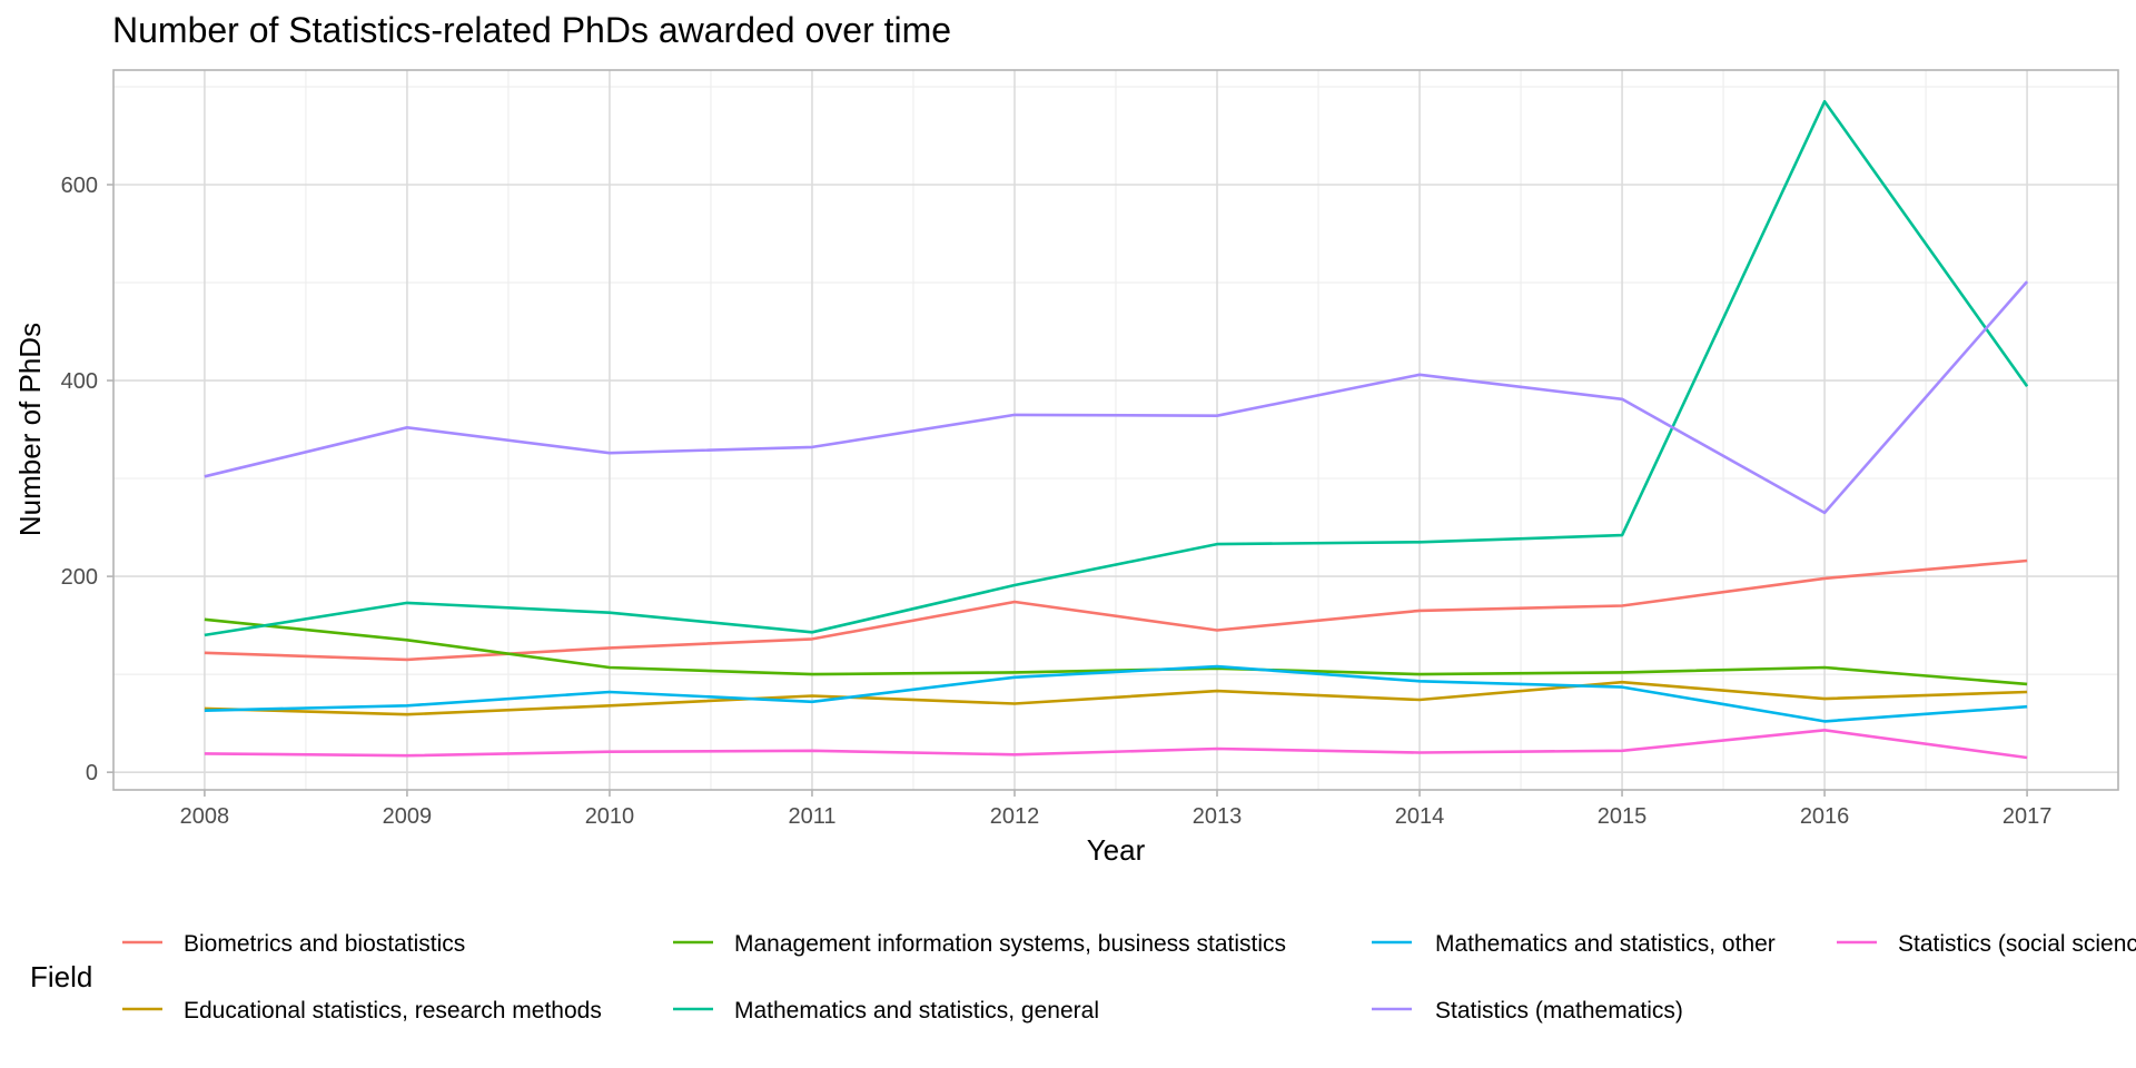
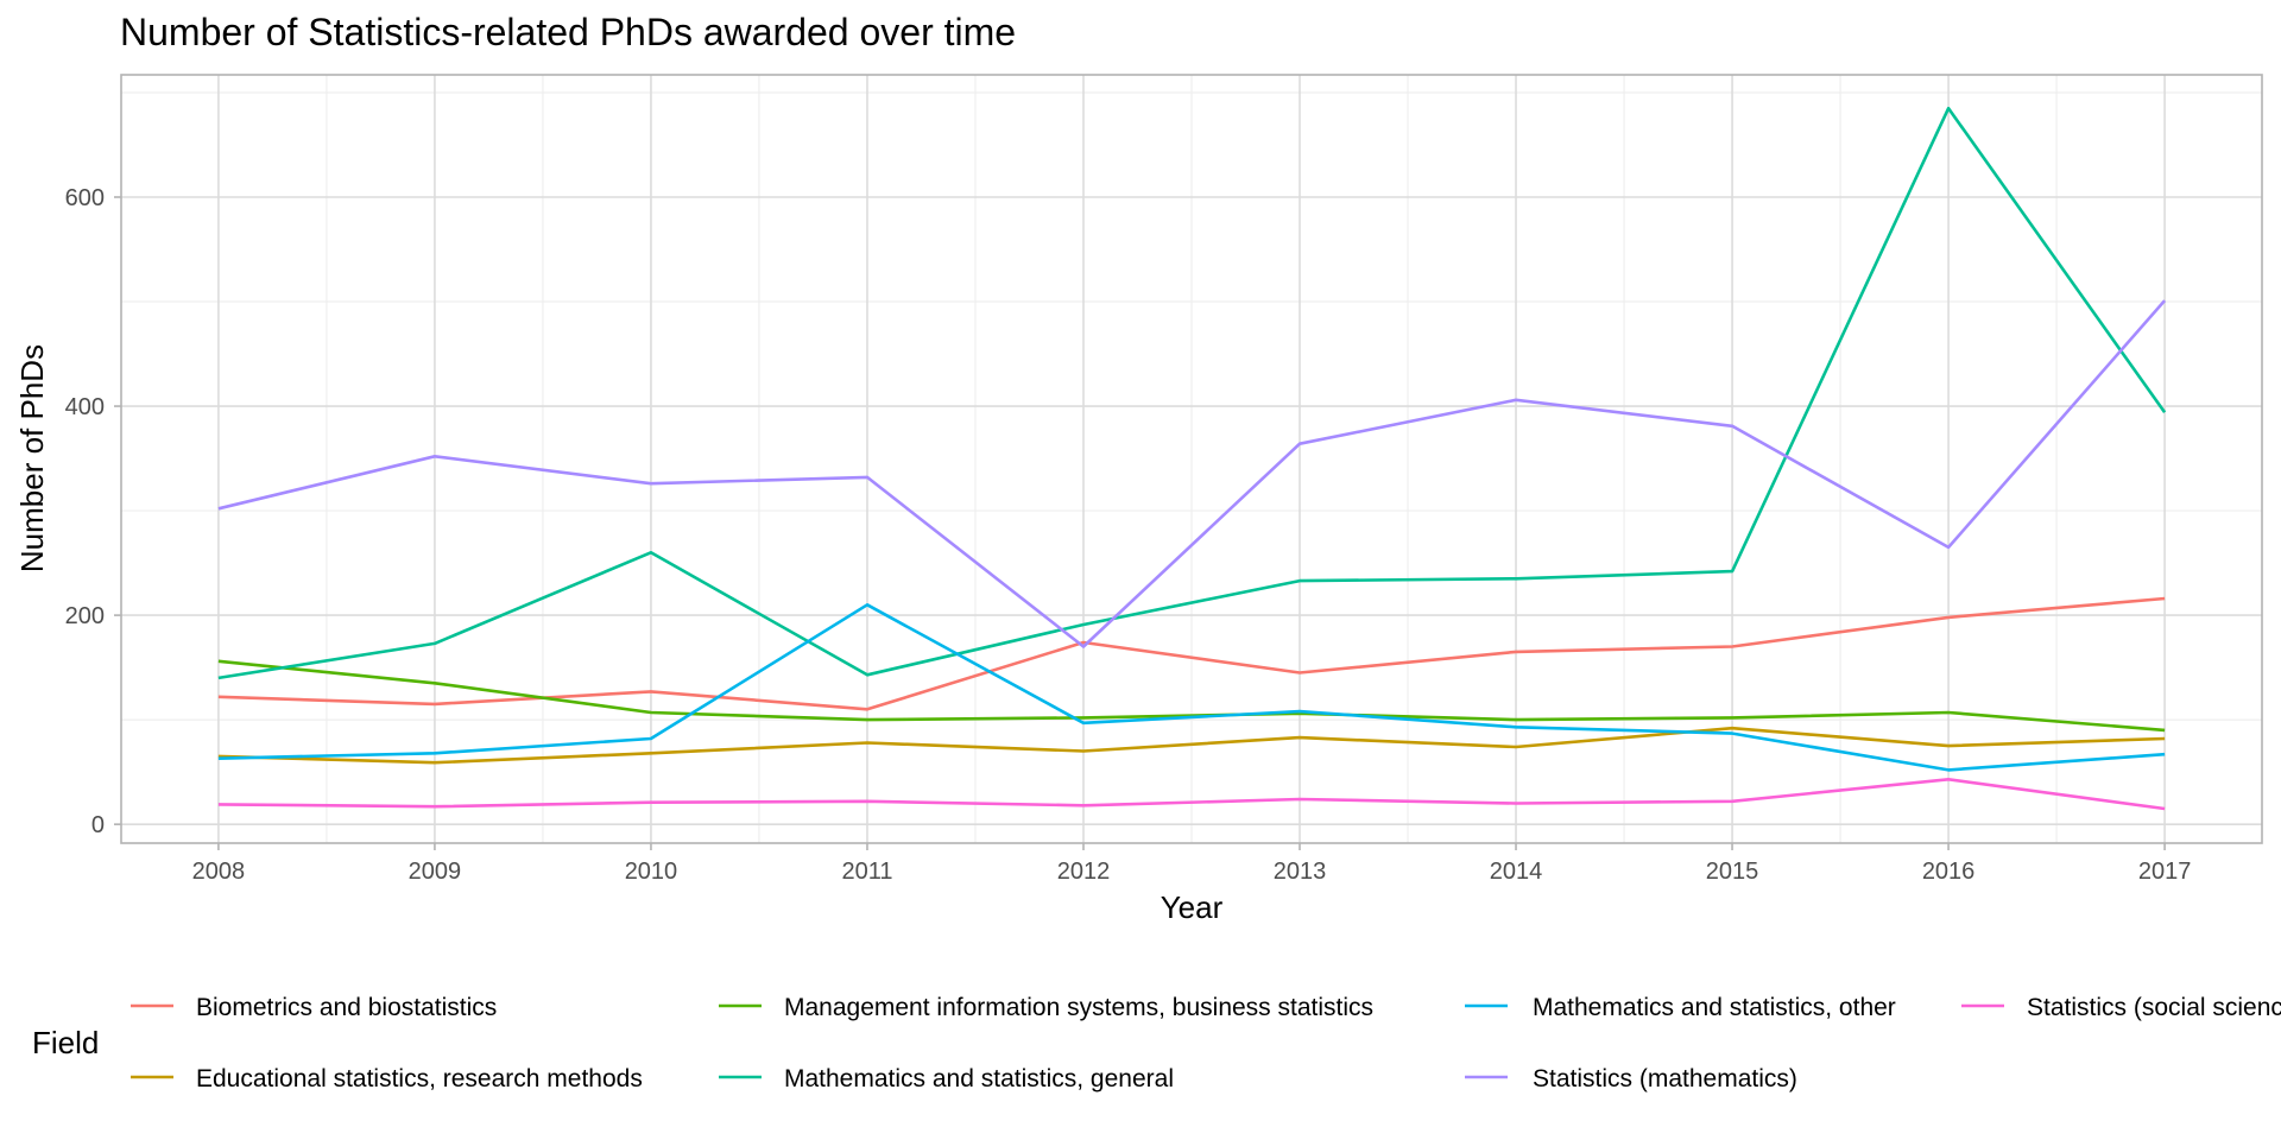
Mathematics and statistics, general/2010: 160 -> 260
Biometrics and biostatistics/2011: 140 -> 110
Mathematics and statistics, other/2011: 70 -> 210
Statistics (mathematics)/2012: 360 -> 170
